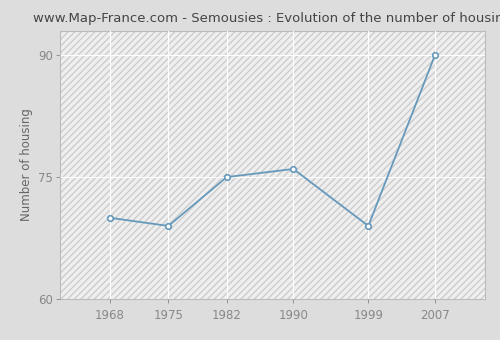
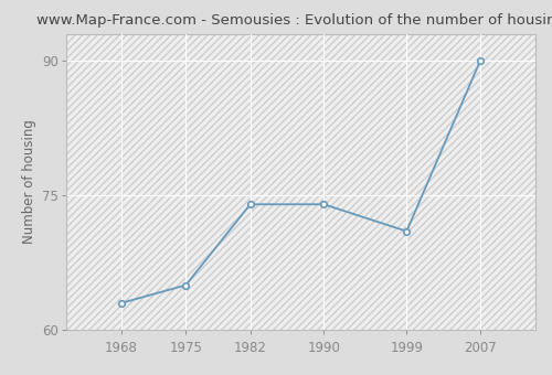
1968: 70 -> 63
1975: 69 -> 65
1982: 75 -> 74
1990: 76 -> 74
1999: 69 -> 71
